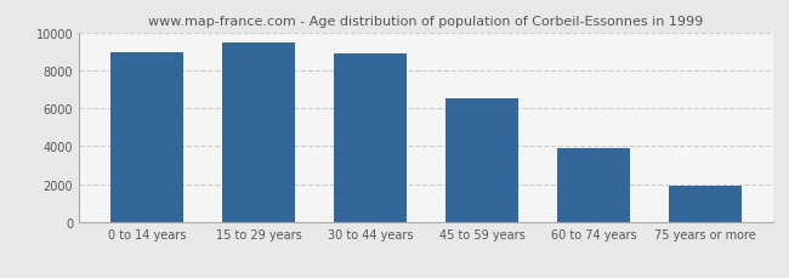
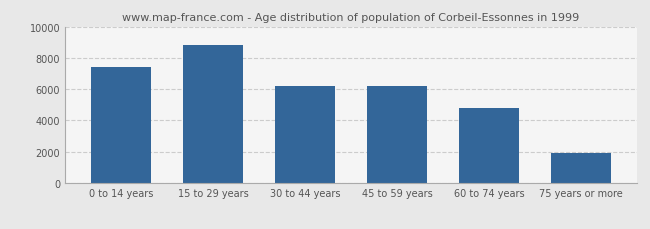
0 to 14 years: 9000 -> 7400
15 to 29 years: 9400 -> 8800
30 to 44 years: 8900 -> 6200
45 to 59 years: 6600 -> 6200
60 to 74 years: 3900 -> 4800
